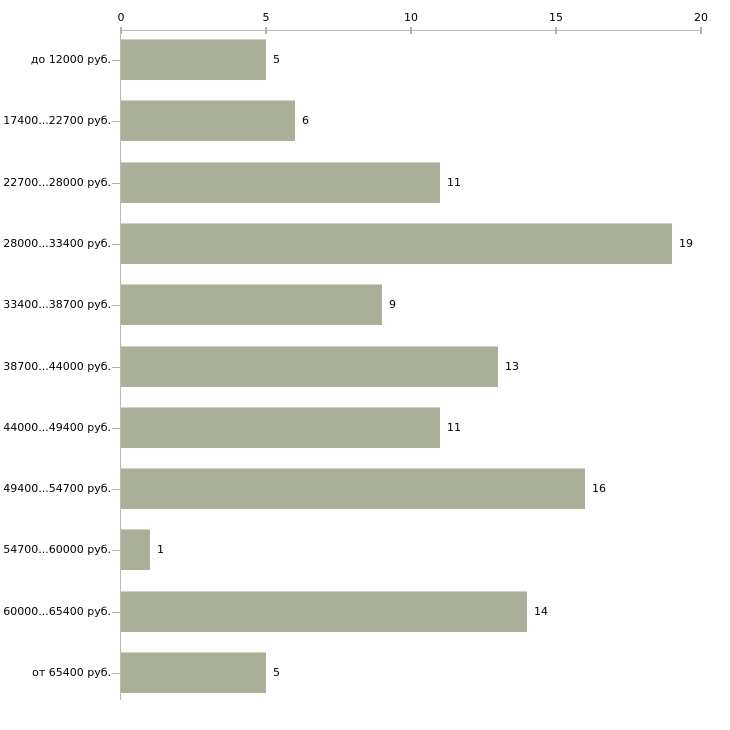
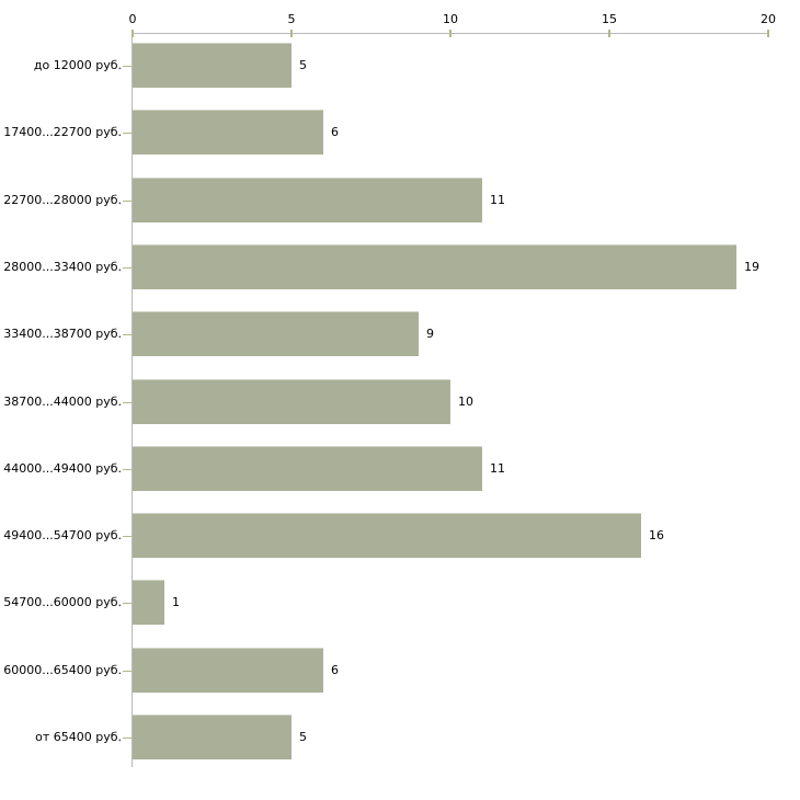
38700...44000 руб.: 13 -> 10
60000...65400 руб.: 14 -> 6
